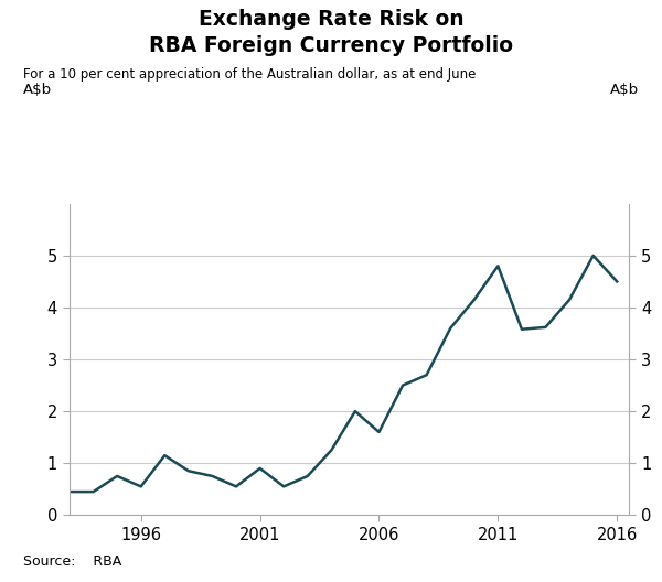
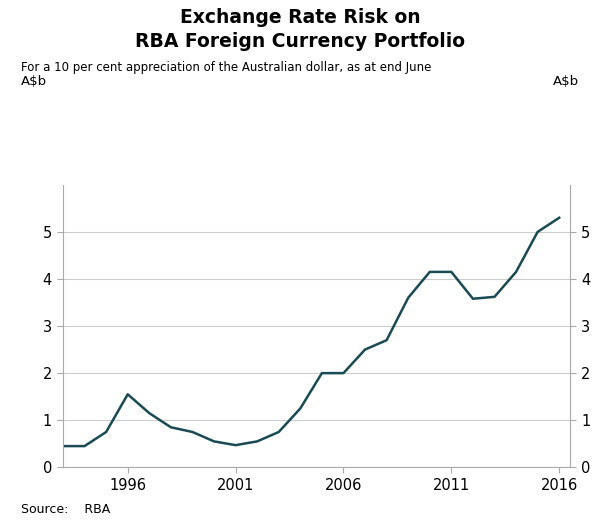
1996: 0.55 -> 1.55
2001: 0.90 -> 0.47
2006: 1.60 -> 2.00
2011: 4.80 -> 4.15
2016: 4.50 -> 5.30
